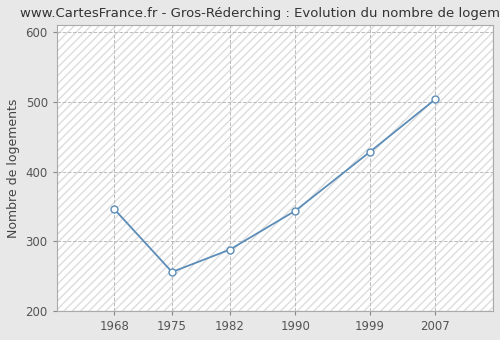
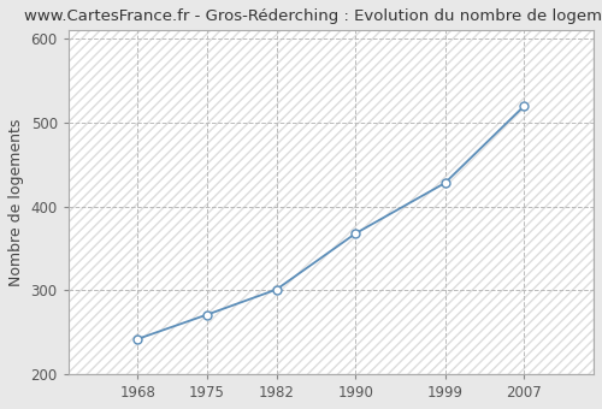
1968: 346 -> 242
1975: 256 -> 271
1982: 288 -> 301
1990: 344 -> 368
2007: 504 -> 520
